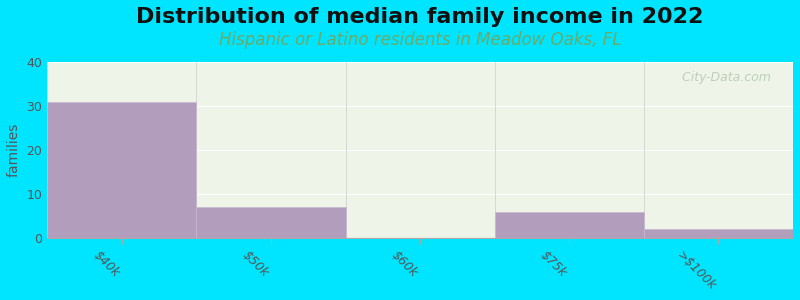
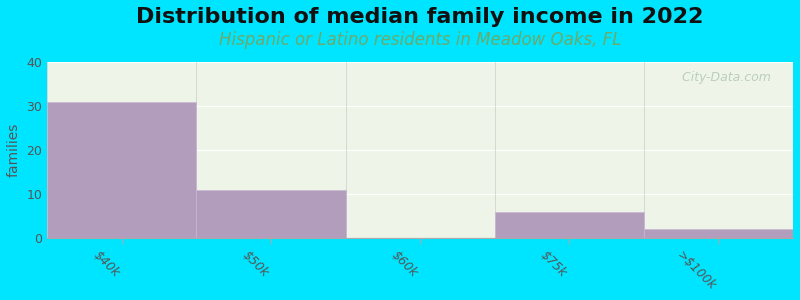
$50k: 7 -> 11
